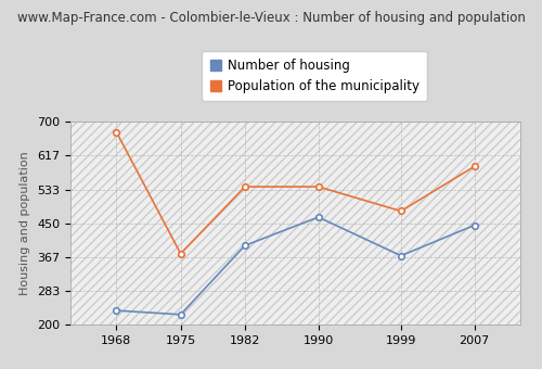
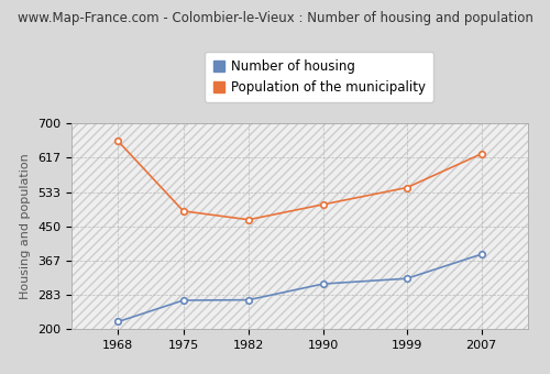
Number of housing/1968: 235 -> 218
Population of the municipality/1968: 675 -> 657
Number of housing/1975: 225 -> 270
Population of the municipality/1975: 375 -> 487
Number of housing/1982: 395 -> 271
Population of the municipality/1982: 540 -> 466
Number of housing/1990: 465 -> 310
Population of the municipality/1990: 540 -> 503
Number of housing/1999: 370 -> 323
Population of the municipality/1999: 480 -> 544
Number of housing/2007: 445 -> 382
Population of the municipality/2007: 590 -> 626
